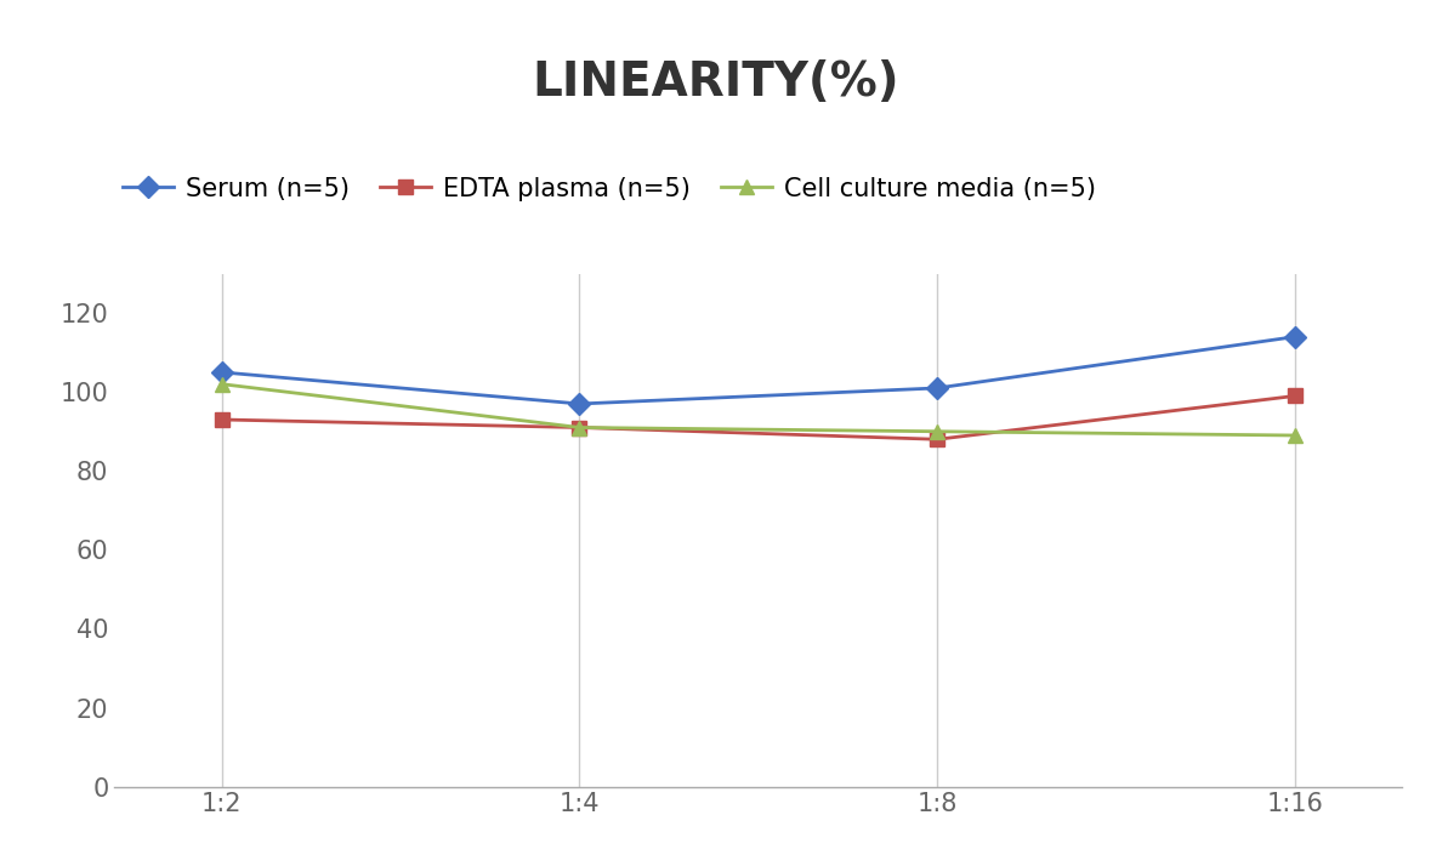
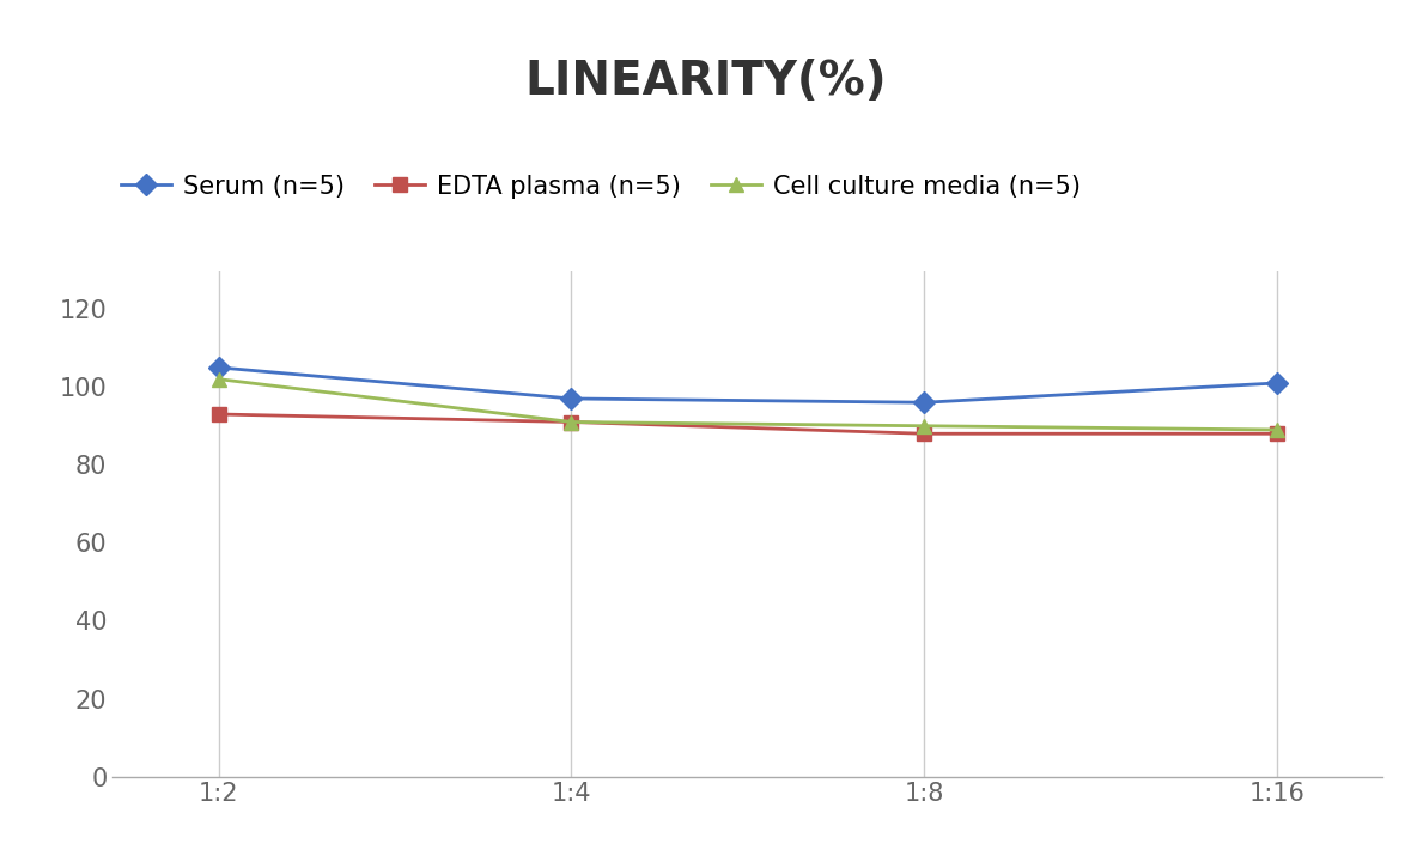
Serum (n=5)/1:8: 101 -> 96
Serum (n=5)/1:16: 114 -> 101
EDTA plasma (n=5)/1:16: 99 -> 88
